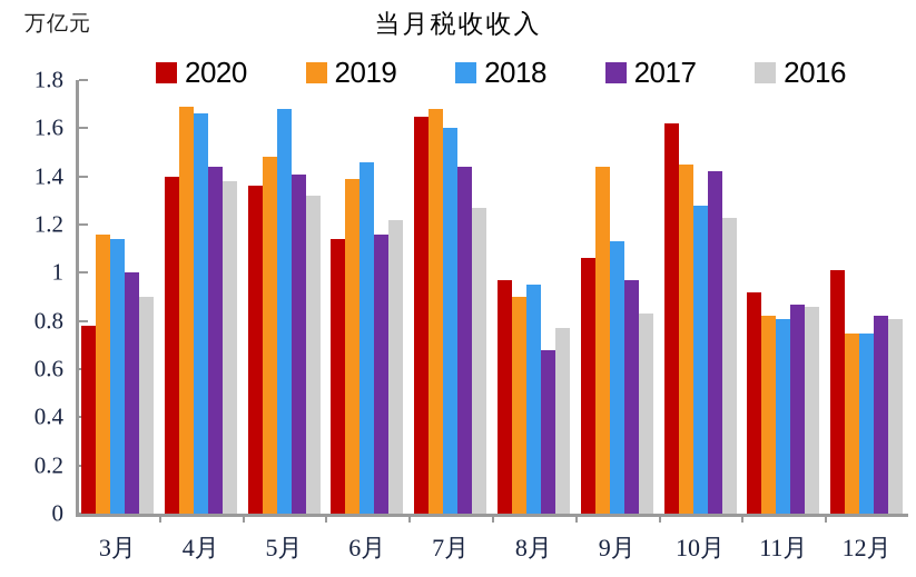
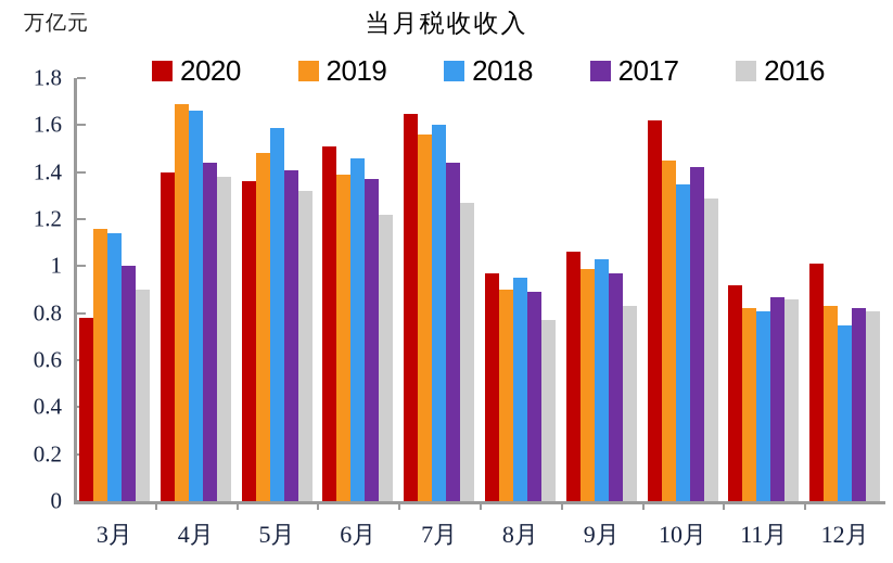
2018/5月: 1.68 -> 1.59
2020/6月: 1.14 -> 1.51
2017/6月: 1.16 -> 1.37
2019/7月: 1.68 -> 1.56
2017/8月: 0.68 -> 0.89
2019/9月: 1.44 -> 0.99
2018/9月: 1.13 -> 1.03
2018/10月: 1.28 -> 1.35
2016/10月: 1.23 -> 1.29
2019/12月: 0.75 -> 0.83
